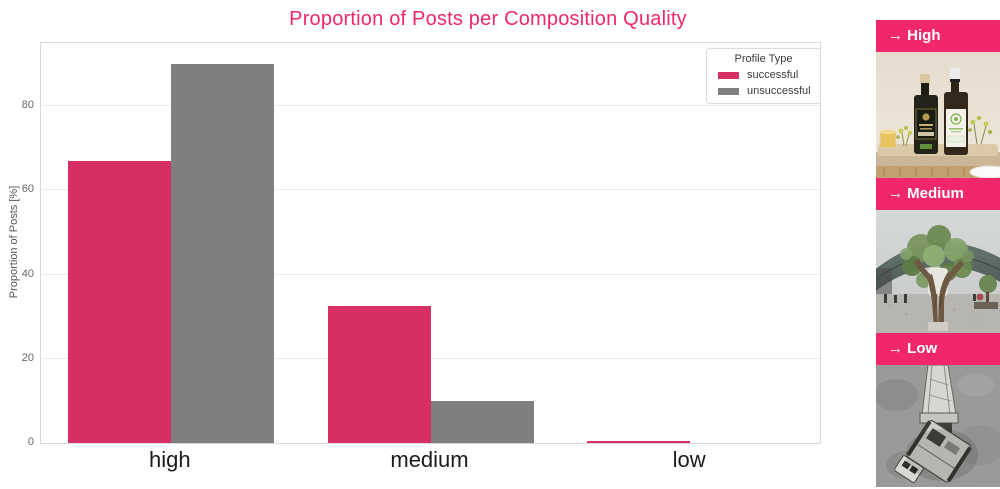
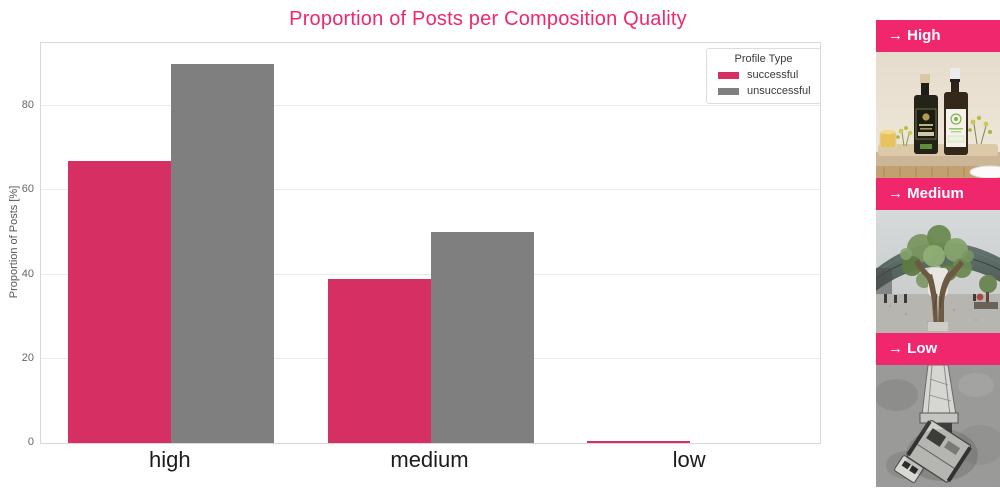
successful/medium: 32 -> 39
unsuccessful/medium: 10 -> 50
